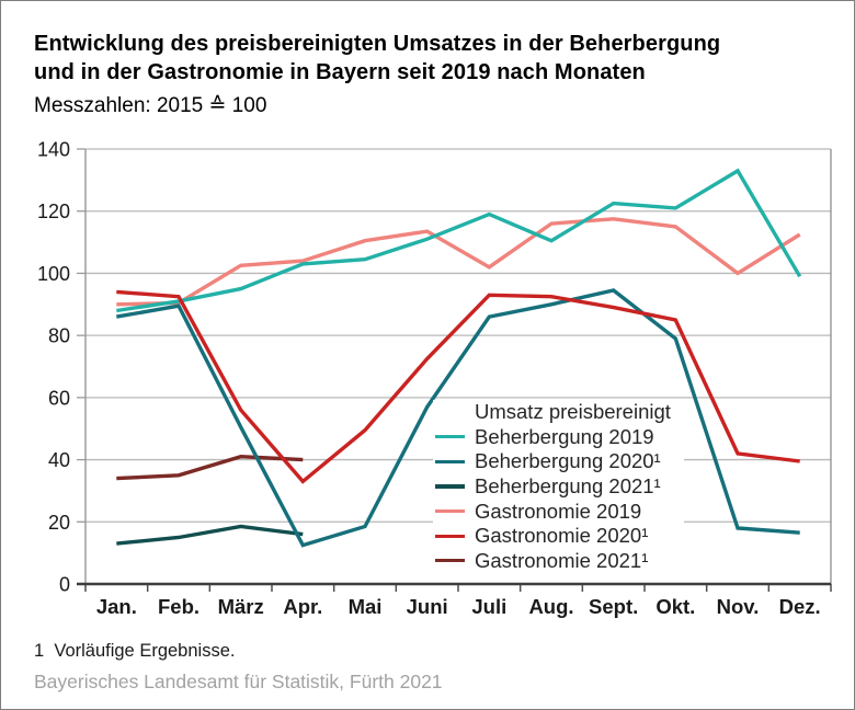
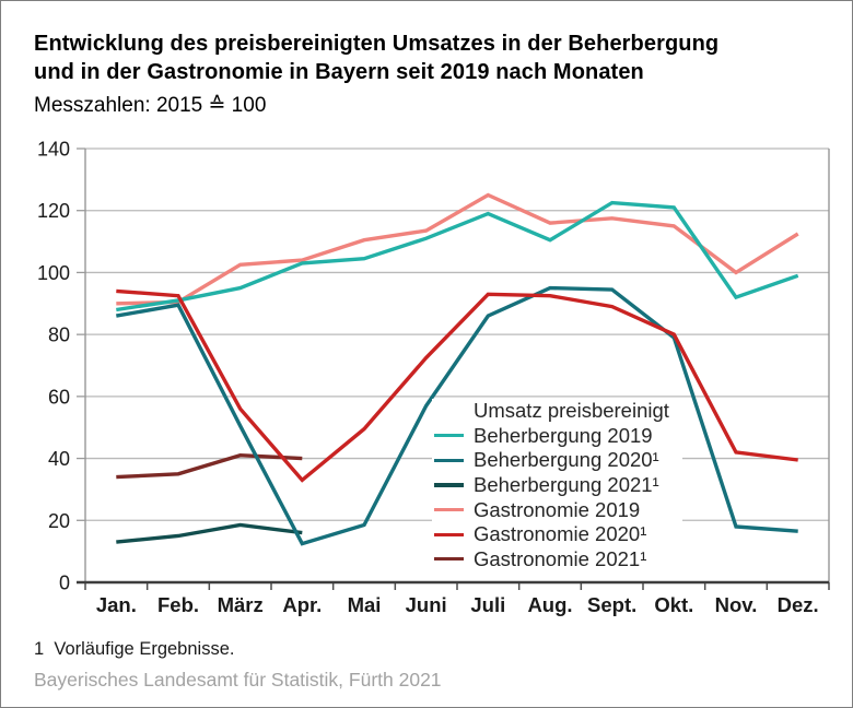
Gastronomie 2019/Juli: 102 -> 125
Beherbergung 2020¹/Aug.: 90 -> 95
Gastronomie 2020¹/Okt.: 85 -> 80
Beherbergung 2019/Nov.: 133 -> 92
